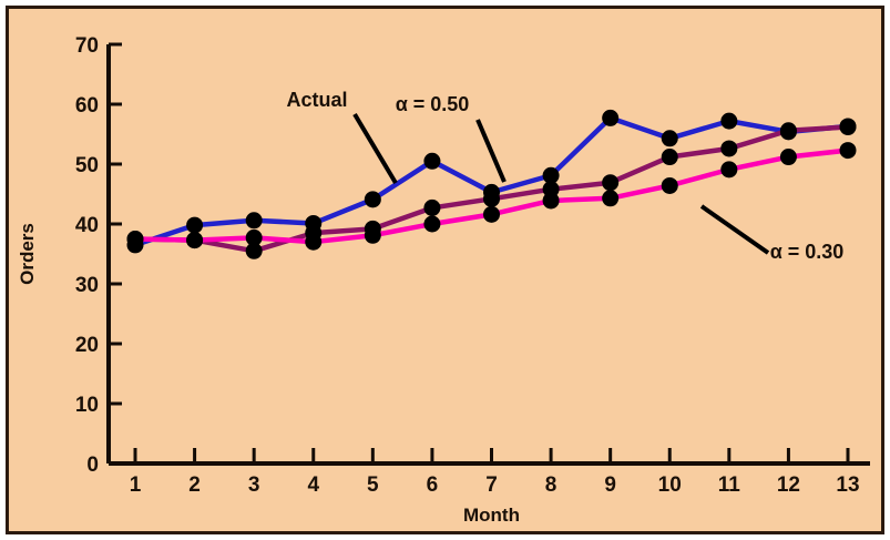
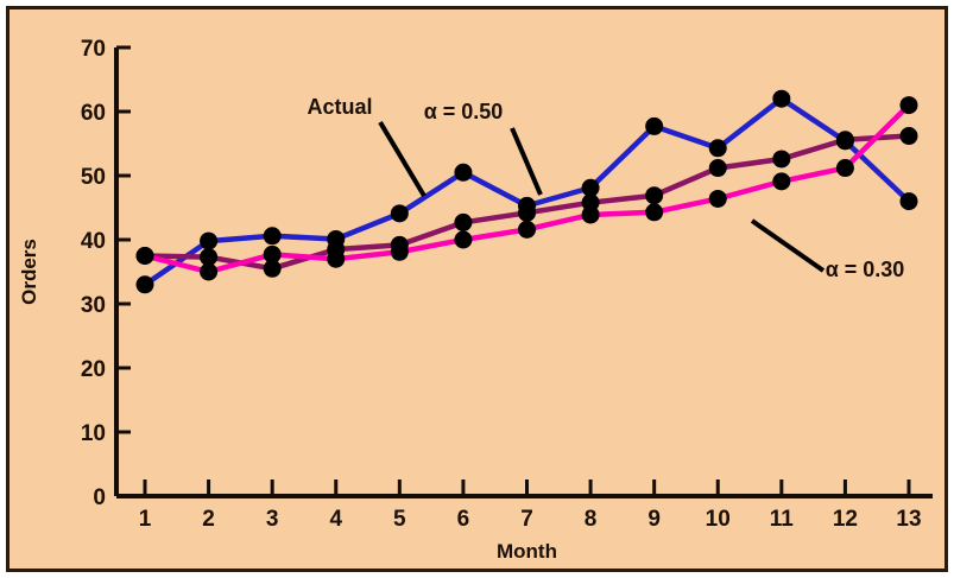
Actual/1: 36 -> 33
α = 0.30/2: 37 -> 35
Actual/11: 57 -> 62
Actual/13: 56 -> 46
α = 0.30/13: 52 -> 61
